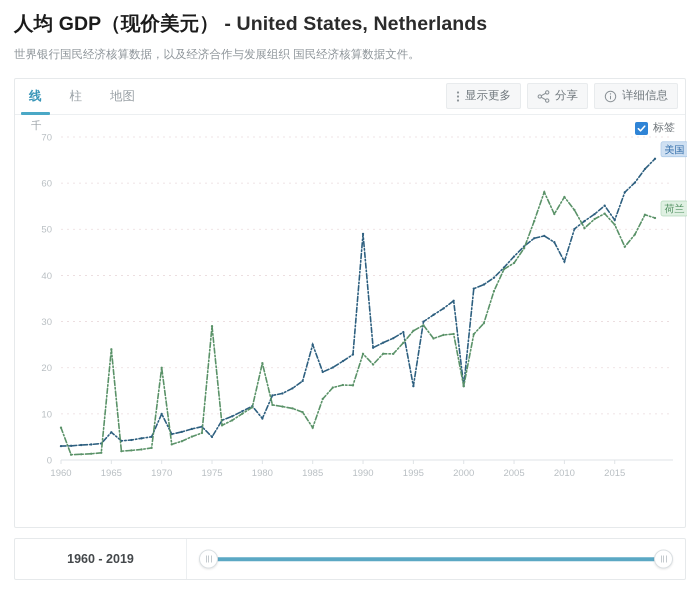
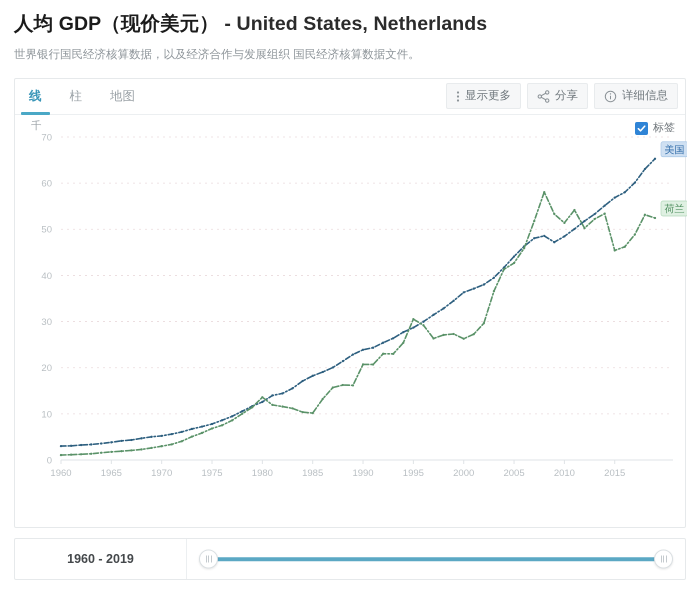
荷兰/1960: 7 -> 1
美国/1965: 6 -> 4
荷兰/1965: 24 -> 2
美国/1970: 10 -> 5
荷兰/1970: 20 -> 3
美国/1975: 5 -> 8
荷兰/1975: 29 -> 7
美国/1980: 9 -> 13
荷兰/1980: 21 -> 14
美国/1985: 25 -> 18
荷兰/1985: 7 -> 10
美国/1990: 49 -> 24
荷兰/1990: 23 -> 21
美国/1995: 16 -> 29
荷兰/1995: 28 -> 31
美国/2000: 16 -> 36
荷兰/2000: 16 -> 26
美国/2010: 43 -> 48
荷兰/2010: 57 -> 51
美国/2015: 52 -> 57
荷兰/2015: 51 -> 45
